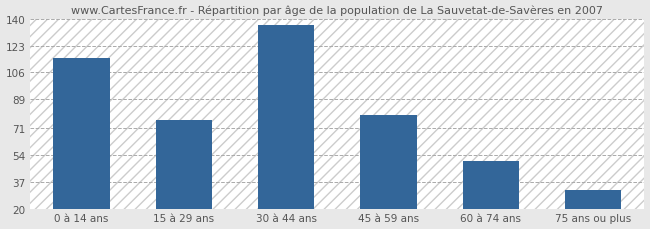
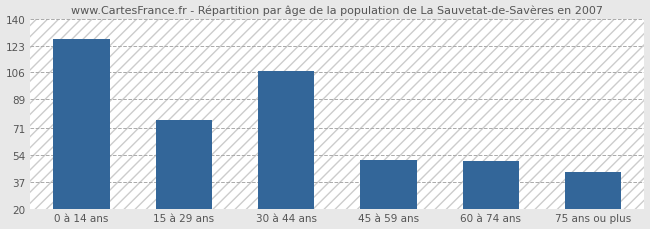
0 à 14 ans: 115 -> 127
30 à 44 ans: 136 -> 107
45 à 59 ans: 79 -> 51
75 ans ou plus: 32 -> 43
